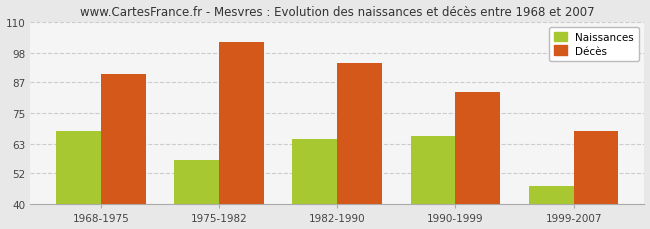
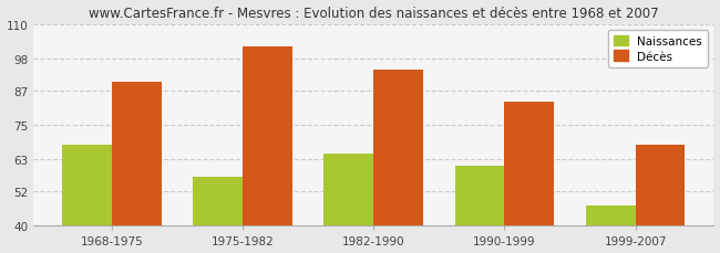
Naissances/1990-1999: 66 -> 61
